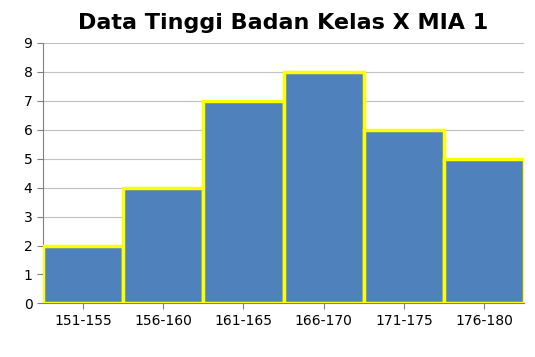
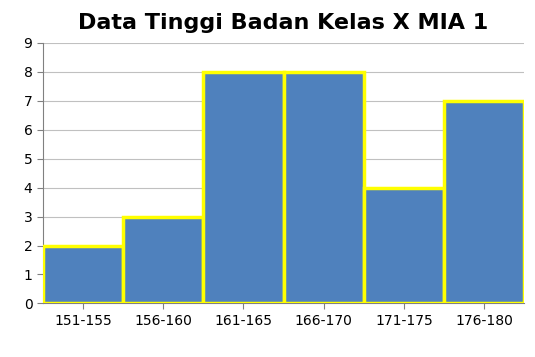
156-160: 4 -> 3
161-165: 7 -> 8
171-175: 6 -> 4
176-180: 5 -> 7
